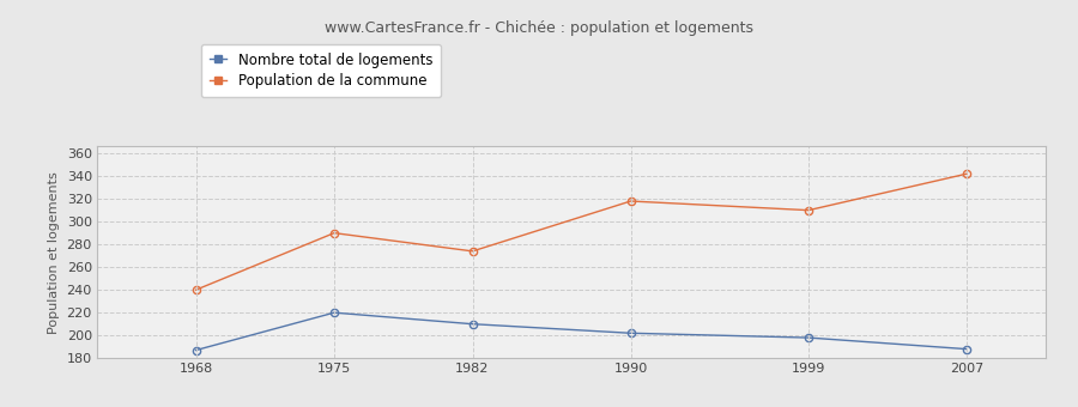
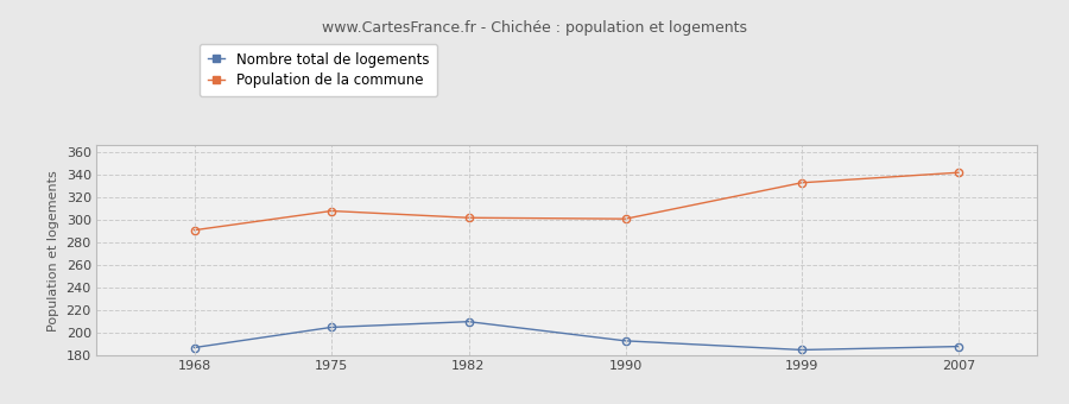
Population de la commune/1968: 240 -> 291
Nombre total de logements/1975: 220 -> 205
Population de la commune/1975: 290 -> 308
Population de la commune/1982: 274 -> 302
Nombre total de logements/1990: 202 -> 193
Population de la commune/1990: 318 -> 301
Nombre total de logements/1999: 198 -> 185
Population de la commune/1999: 310 -> 333
